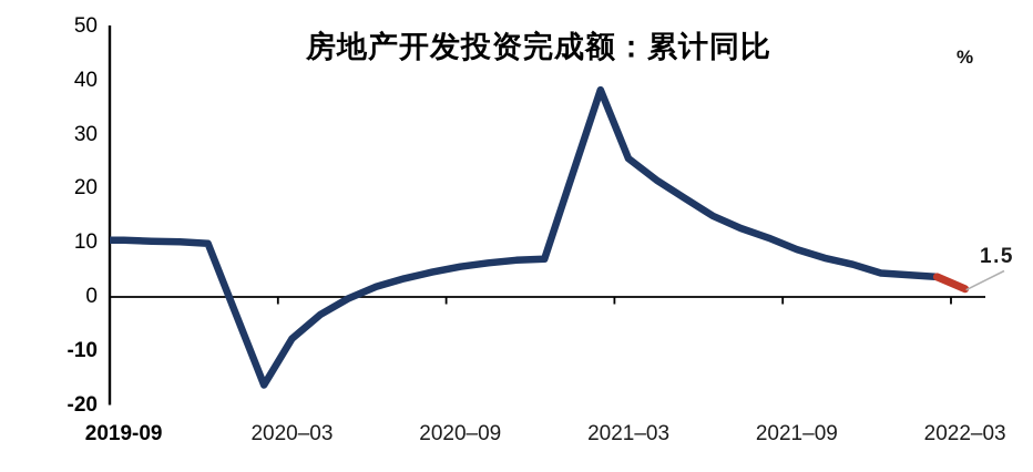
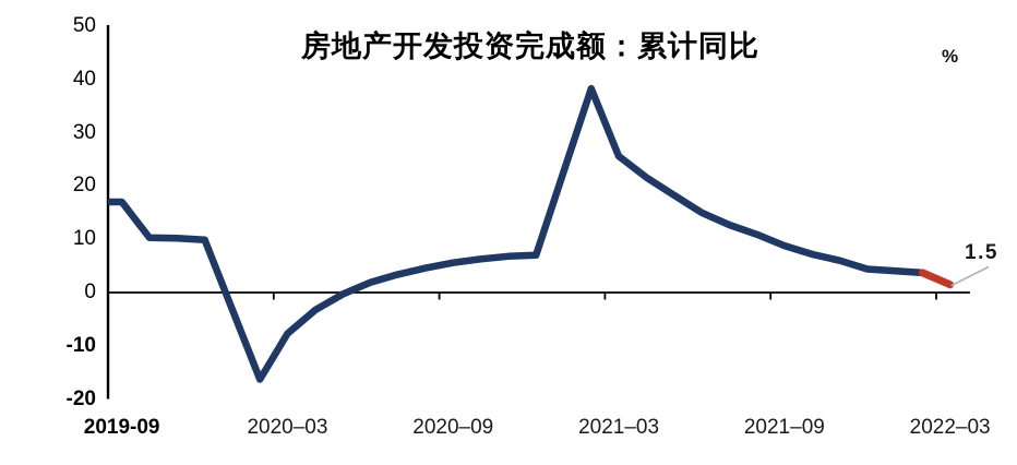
2019-09: 10 -> 17
